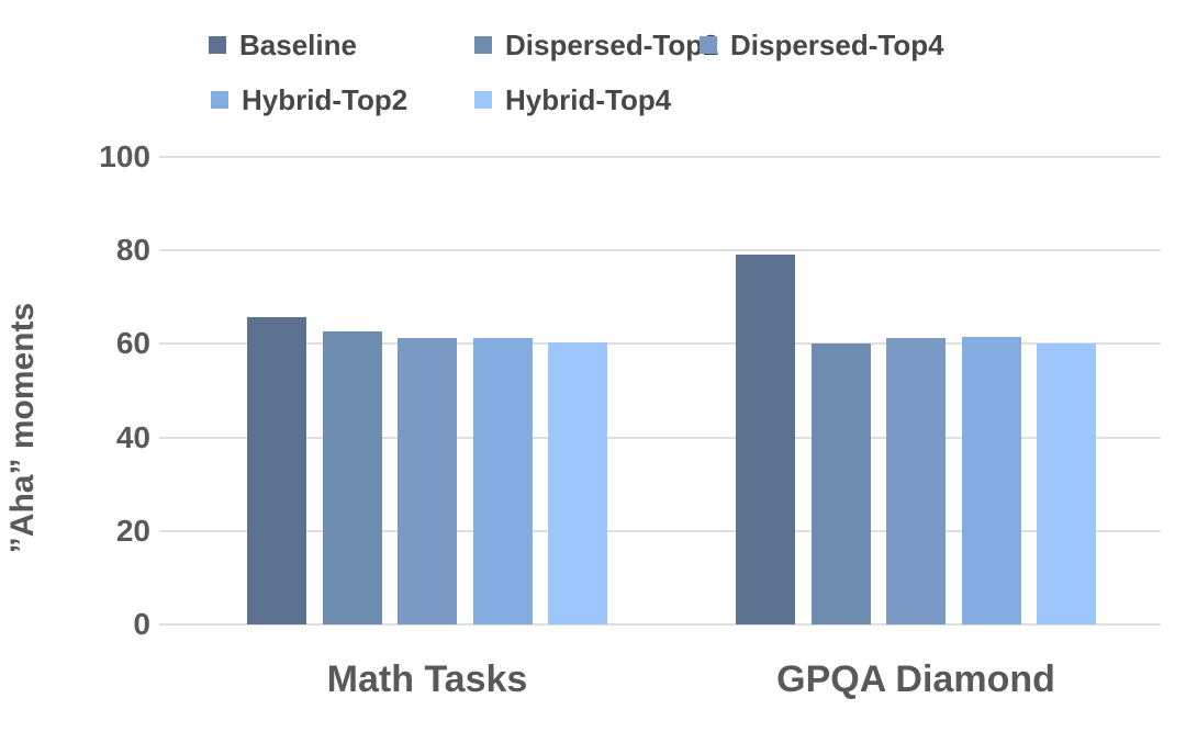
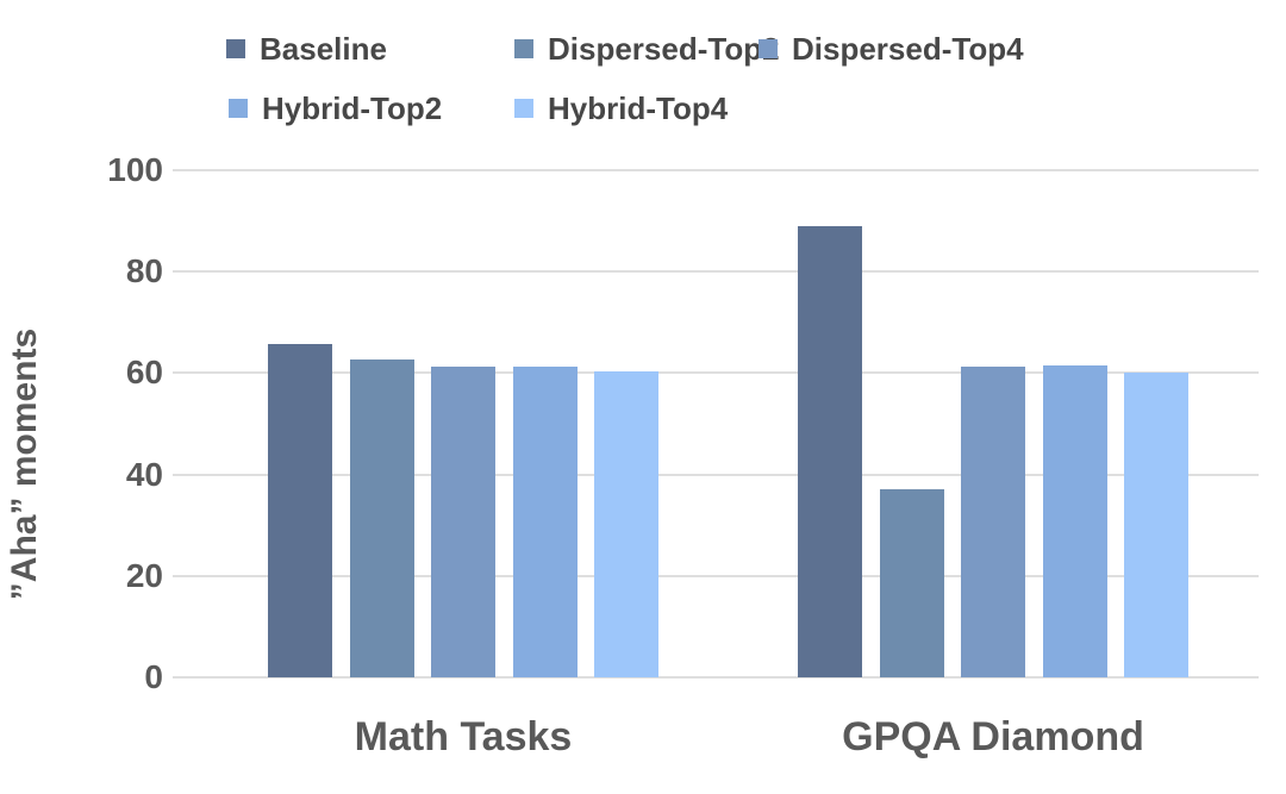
Baseline/GPQA Diamond: 79 -> 89
Dispersed-Top2/GPQA Diamond: 60 -> 37
